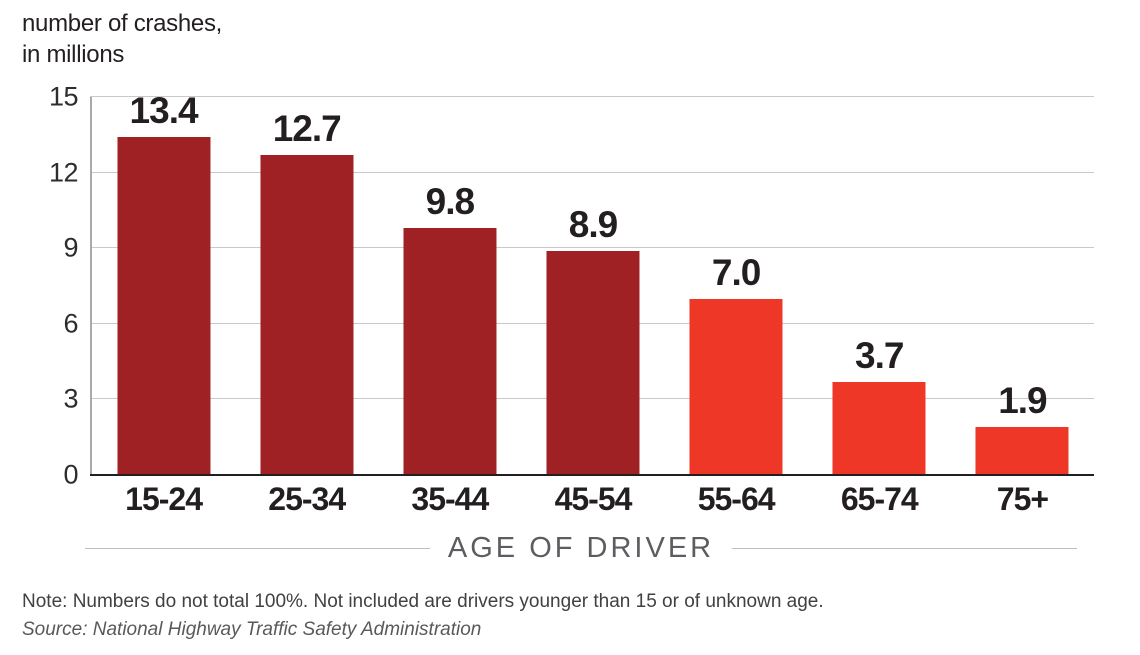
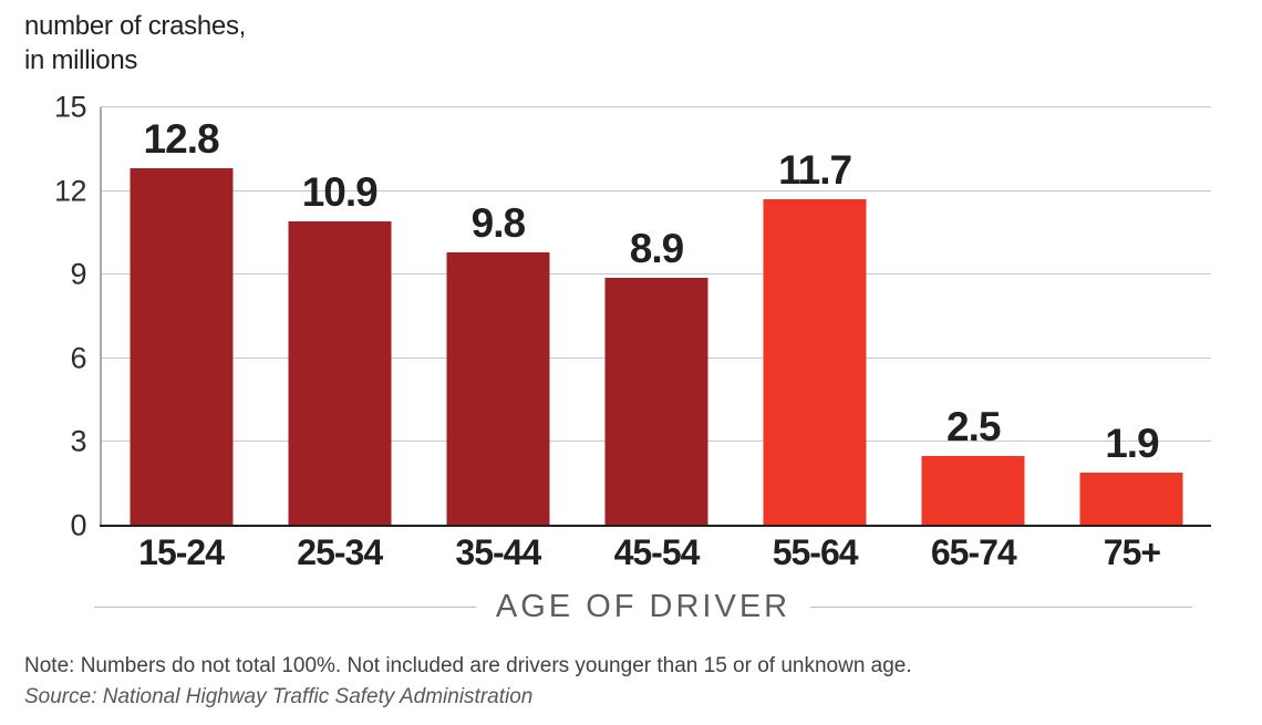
15-24: 13.4 -> 12.8
25-34: 12.7 -> 10.9
55-64: 7.0 -> 11.7
65-74: 3.7 -> 2.5
